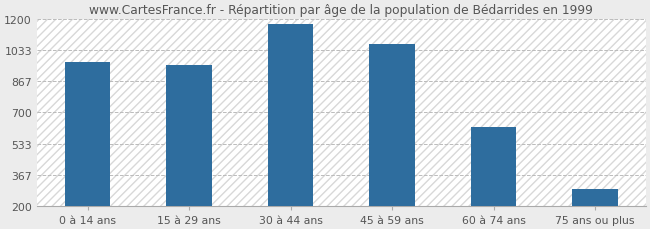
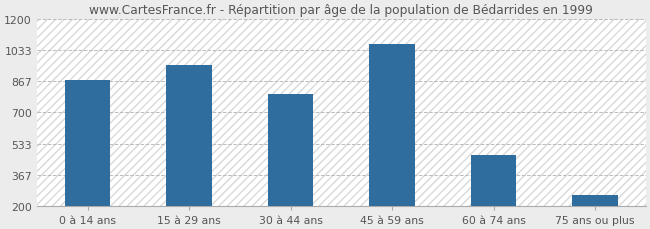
0 à 14 ans: 970 -> 870
30 à 44 ans: 1170 -> 800
60 à 74 ans: 620 -> 470
75 ans ou plus: 290 -> 260
